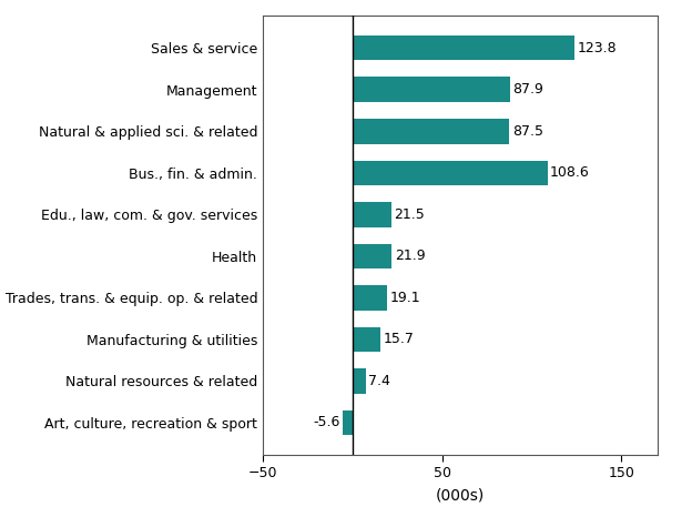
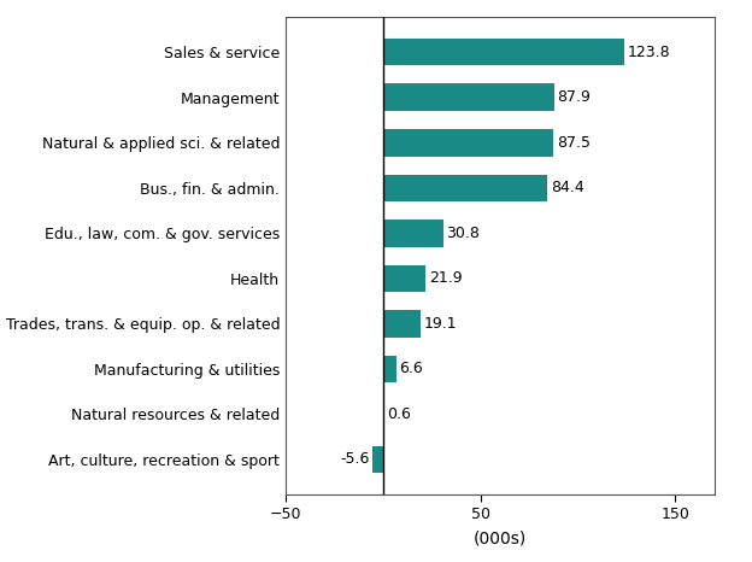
Bus., fin. & admin.: 108.6 -> 84.4
Edu., law, com. & gov. services: 21.5 -> 30.8
Manufacturing & utilities: 15.7 -> 6.6
Natural resources & related: 7.4 -> 0.6
